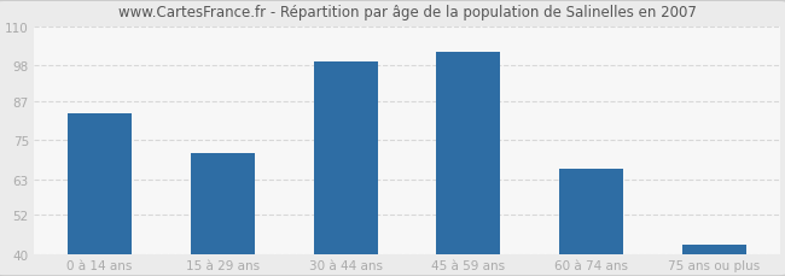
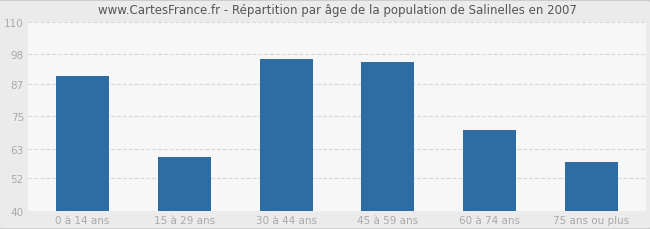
0 à 14 ans: 83 -> 90
15 à 29 ans: 71 -> 60
30 à 44 ans: 99 -> 96
45 à 59 ans: 102 -> 95
60 à 74 ans: 66 -> 70
75 ans ou plus: 43 -> 58
